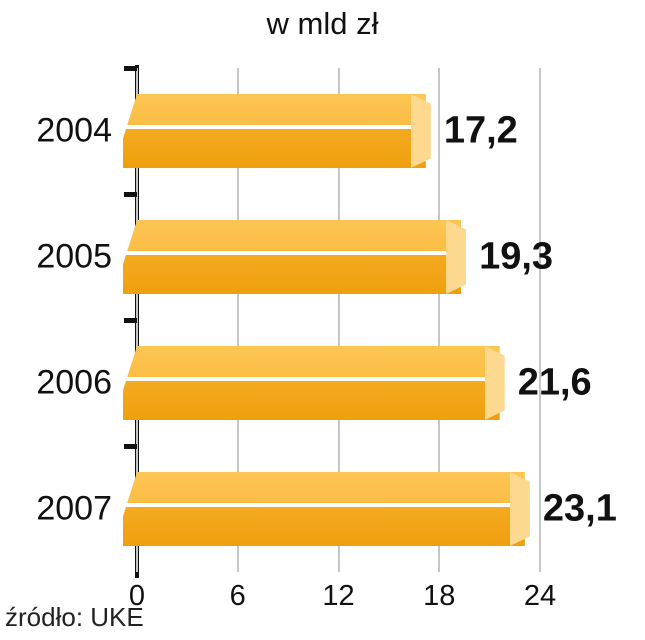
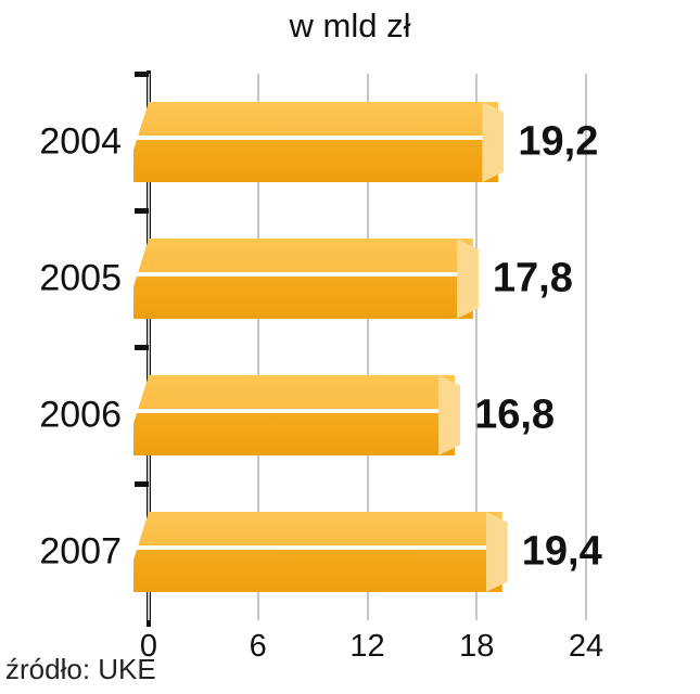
2004: 17,2 -> 19,2
2005: 19,3 -> 17,8
2006: 21,6 -> 16,8
2007: 23,1 -> 19,4
